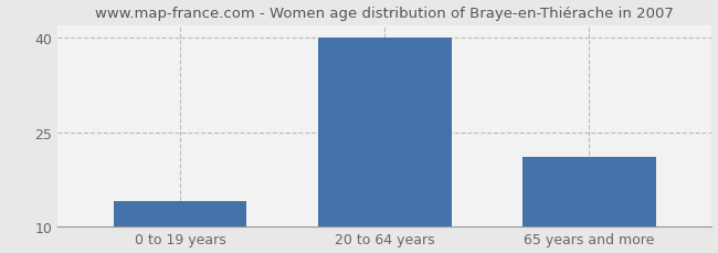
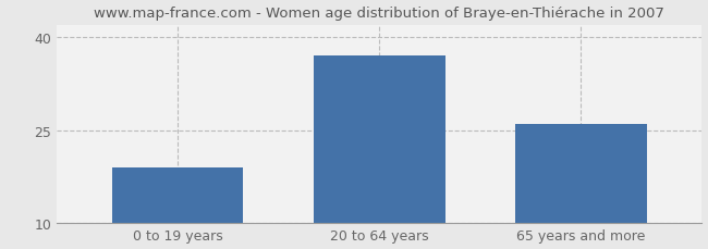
0 to 19 years: 14 -> 19
20 to 64 years: 40 -> 37
65 years and more: 21 -> 26
